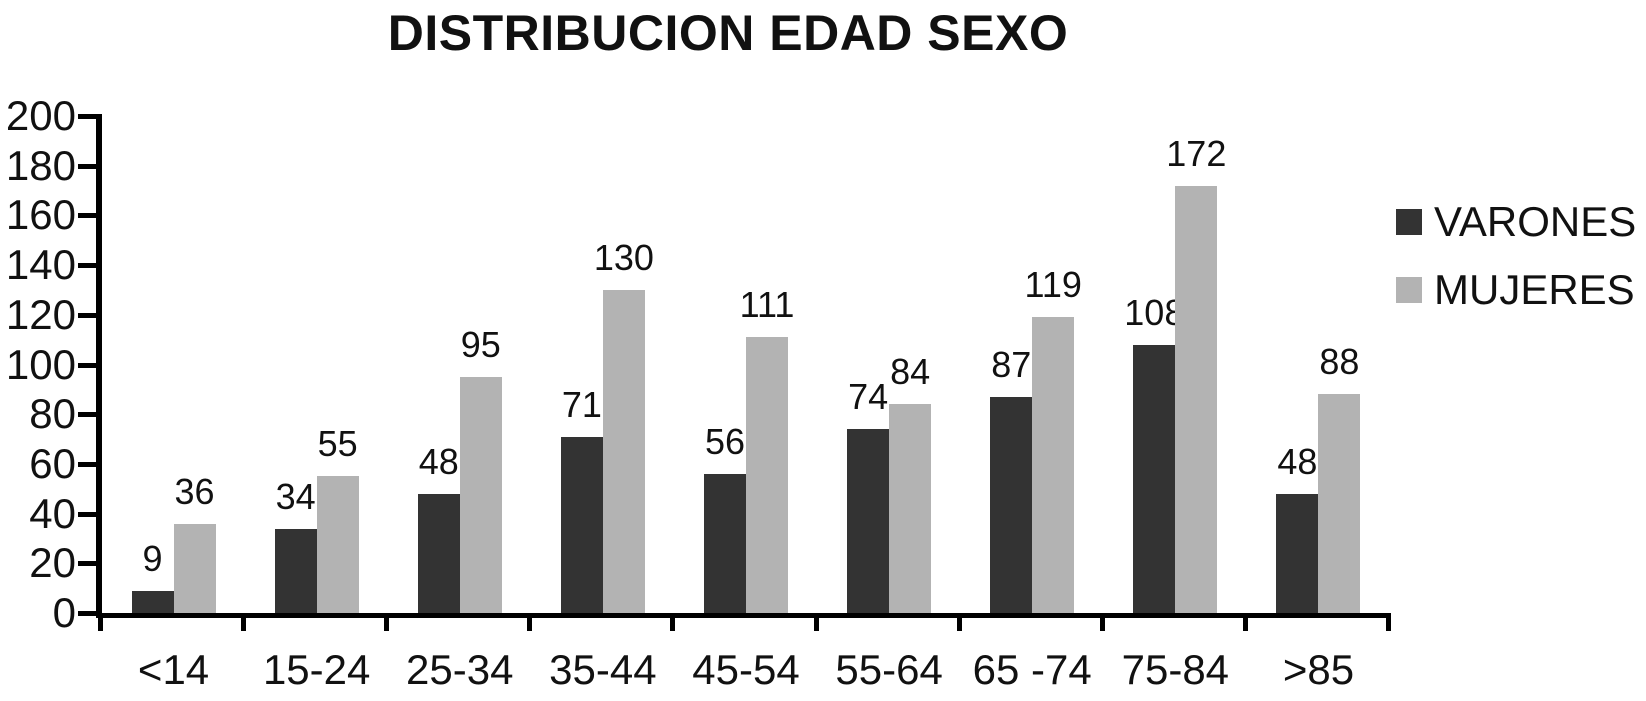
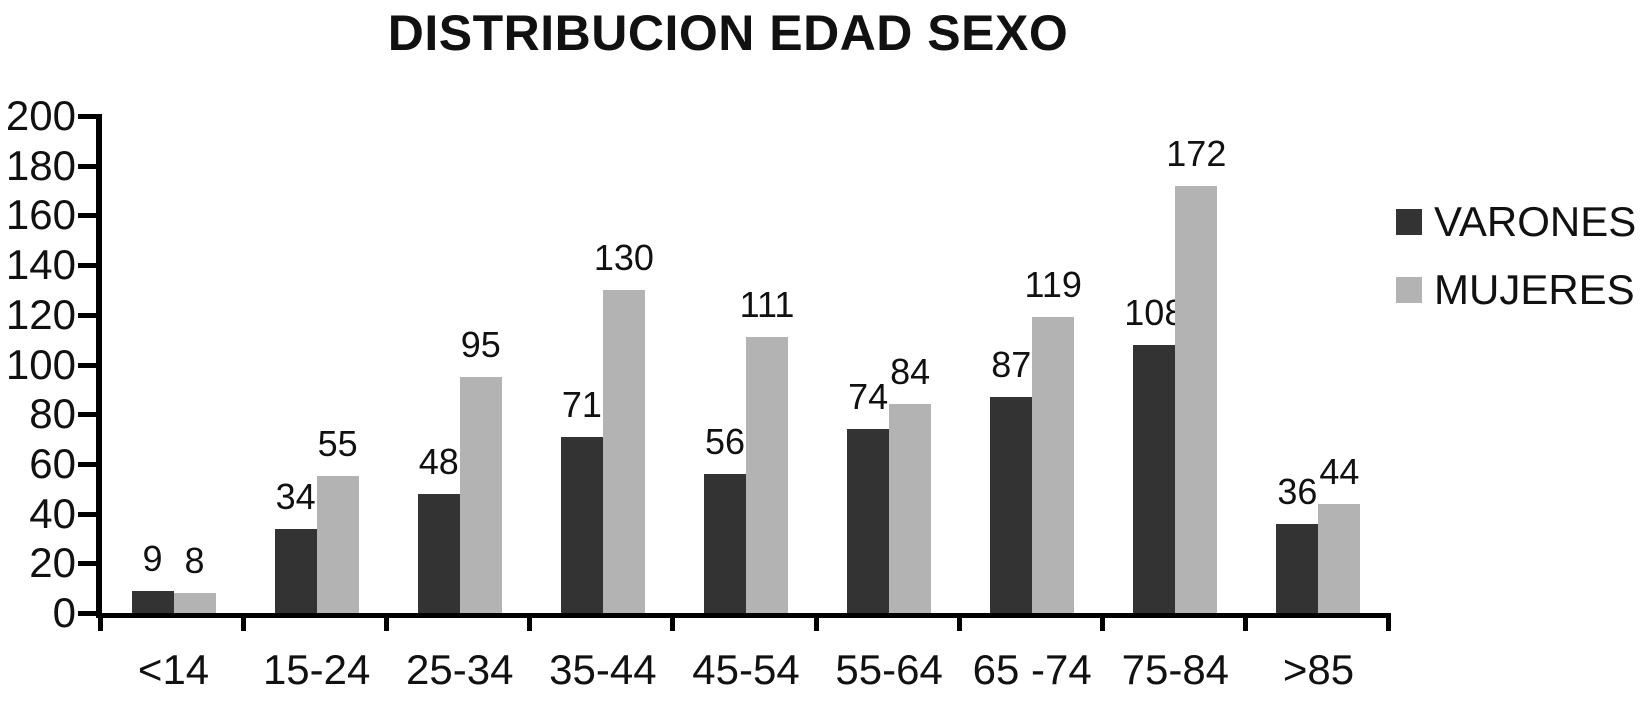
MUJERES/<14: 36 -> 8
VARONES/>85: 48 -> 36
MUJERES/>85: 88 -> 44
